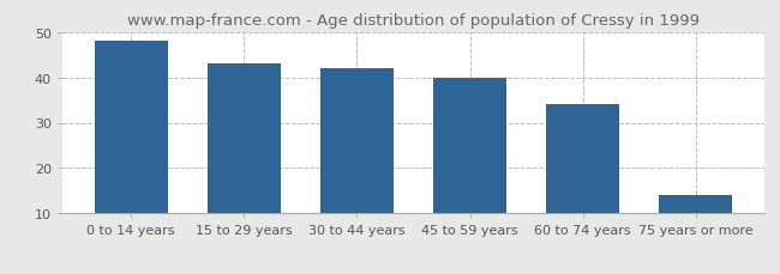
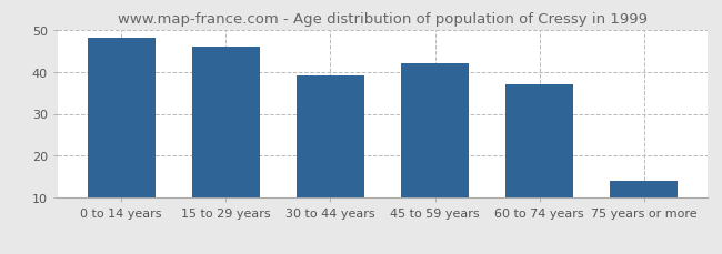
15 to 29 years: 43 -> 46
30 to 44 years: 42 -> 39
45 to 59 years: 40 -> 42
60 to 74 years: 34 -> 37
